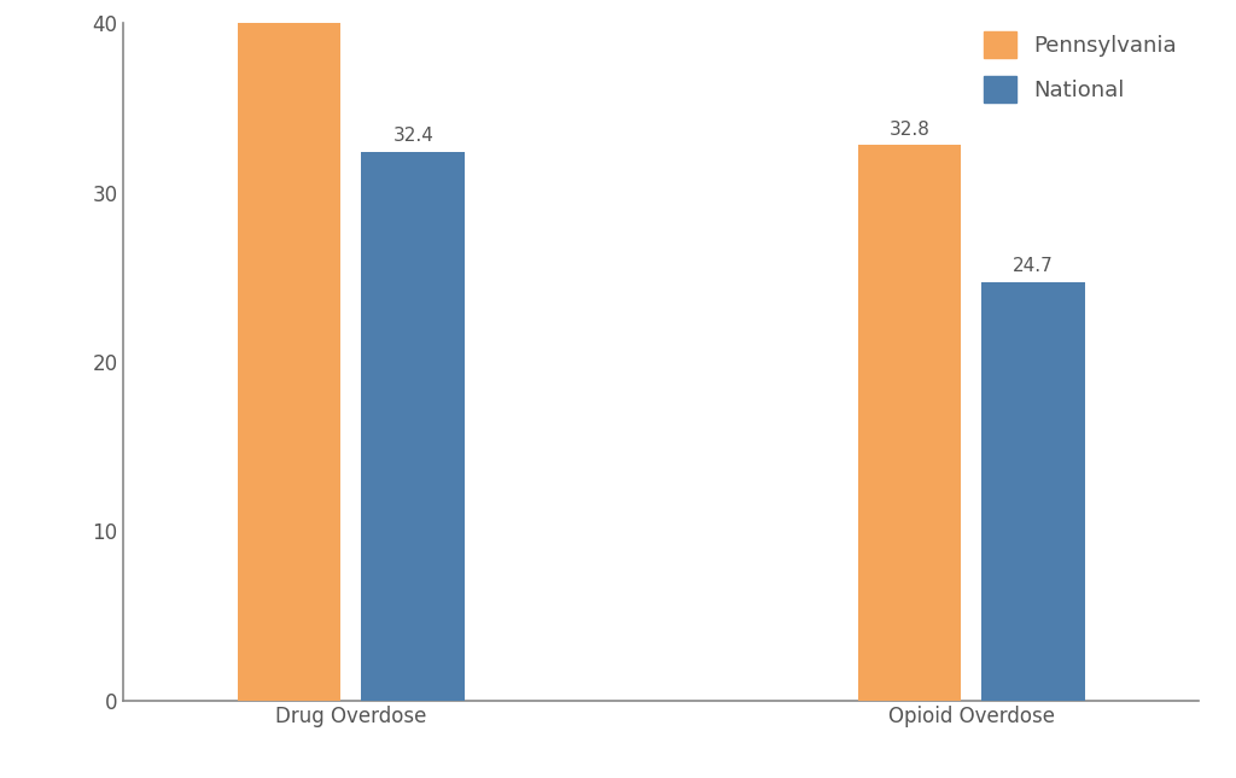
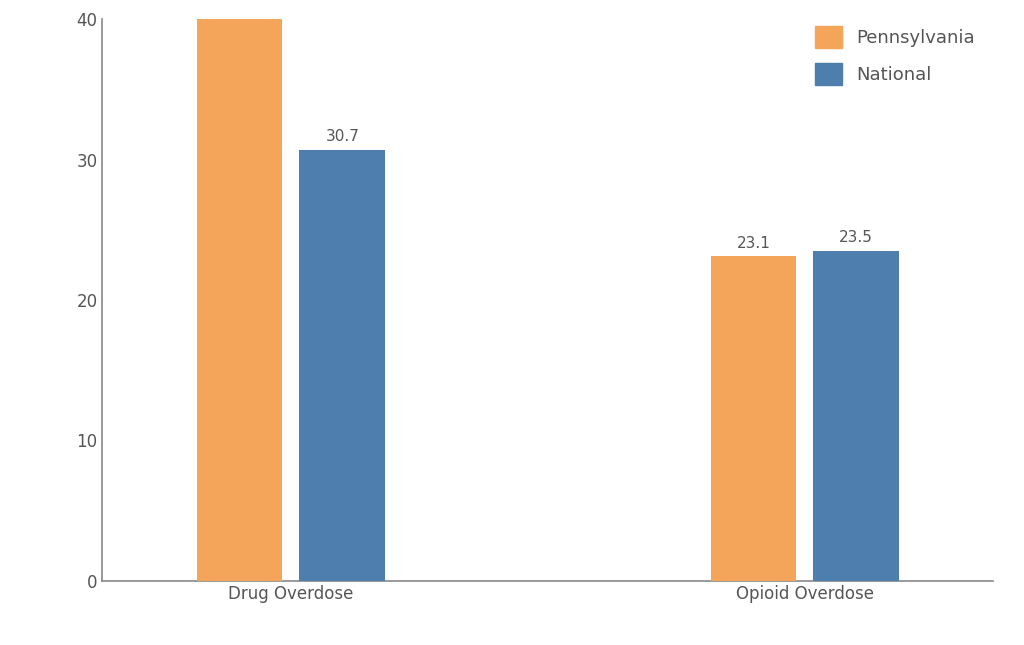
National/Drug Overdose: 32.4 -> 30.7
Pennsylvania/Opioid Overdose: 32.8 -> 23.1
National/Opioid Overdose: 24.7 -> 23.5
